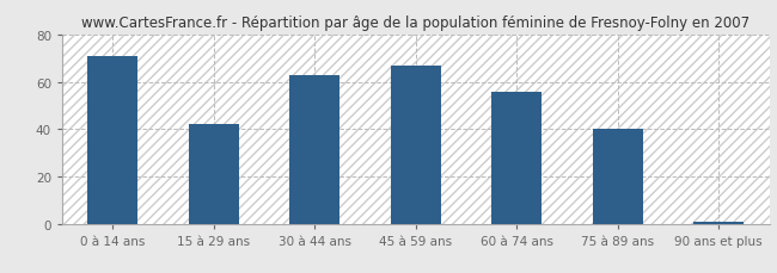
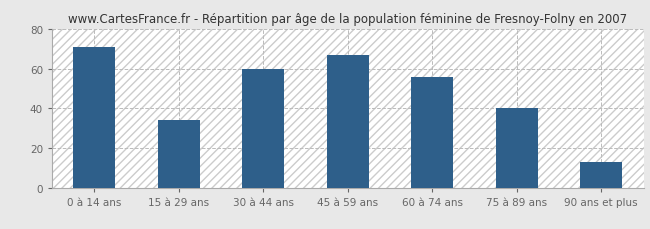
15 à 29 ans: 42 -> 34
30 à 44 ans: 63 -> 60
90 ans et plus: 1 -> 13
